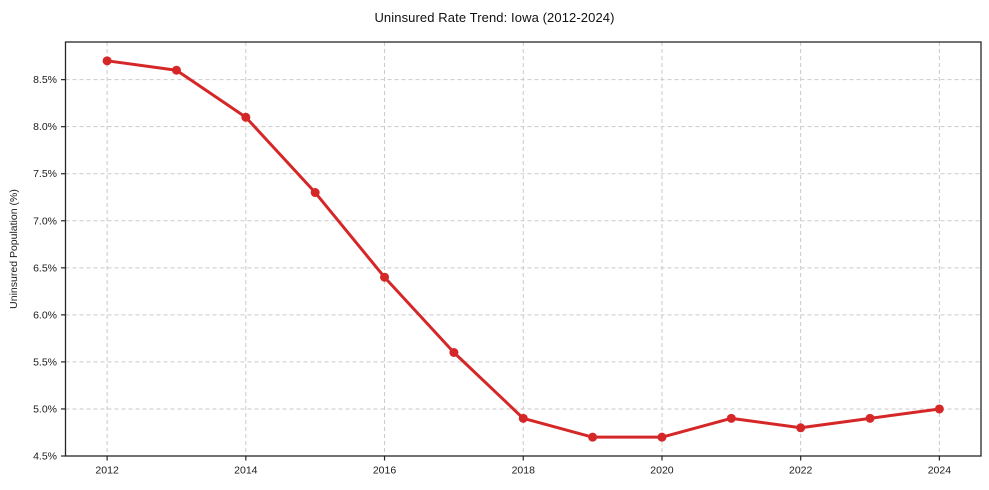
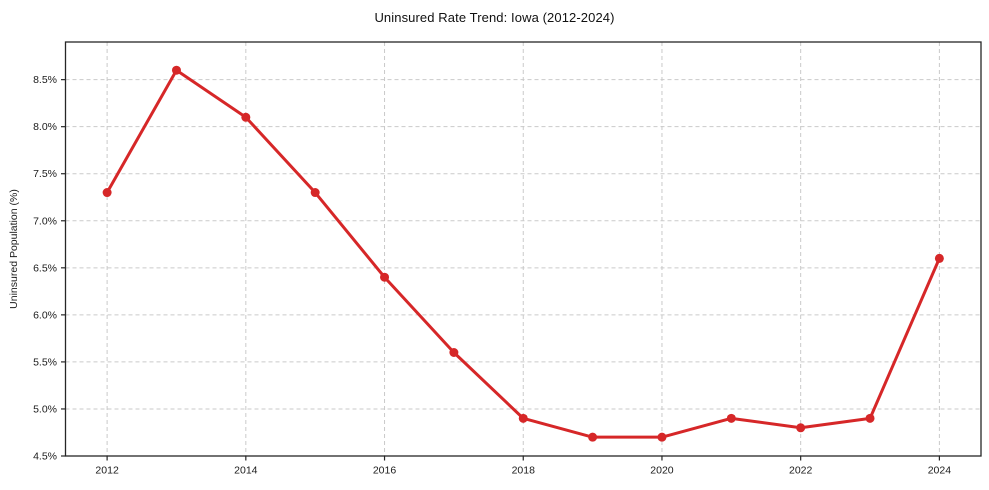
2012: 8.7% -> 7.3%
2024: 5.0% -> 6.6%
